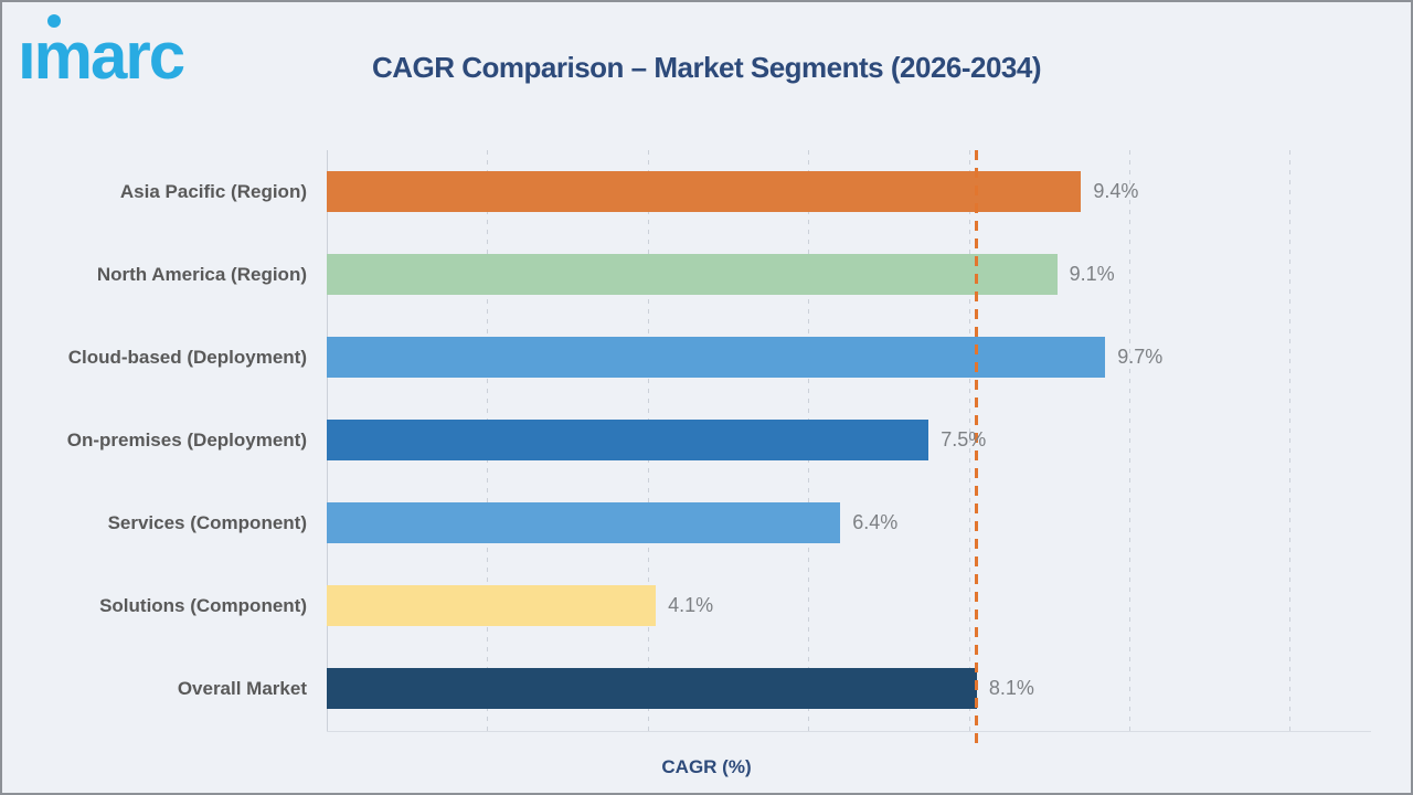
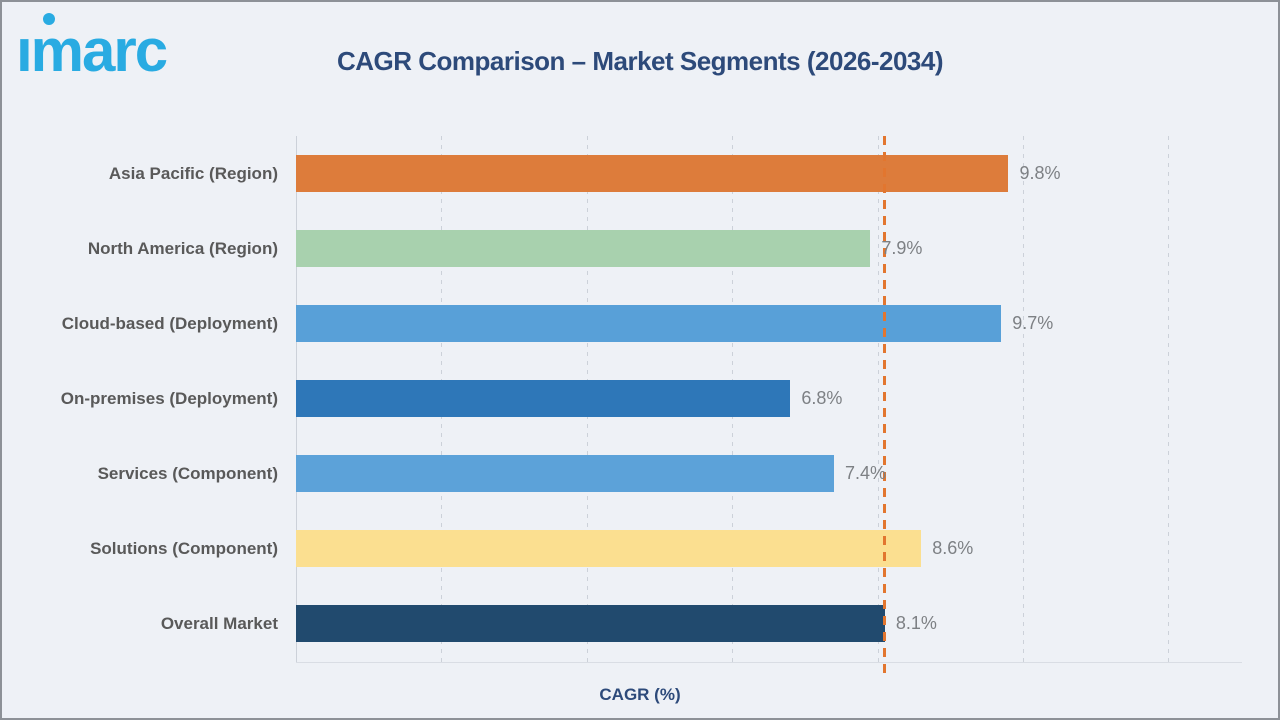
Asia Pacific (Region): 9.4% -> 9.8%
North America (Region): 9.1% -> 7.9%
On-premises (Deployment): 7.5% -> 6.8%
Services (Component): 6.4% -> 7.4%
Solutions (Component): 4.1% -> 8.6%
